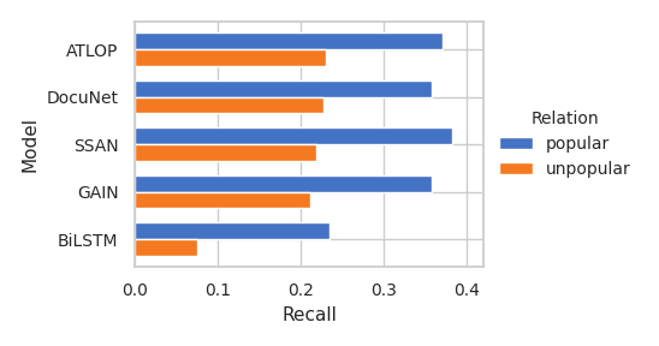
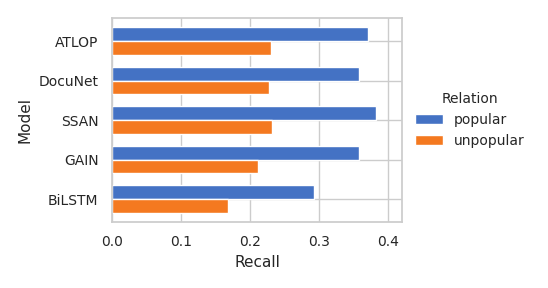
unpopular/SSAN: 0.218 -> 0.232
popular/BiLSTM: 0.234 -> 0.292
unpopular/BiLSTM: 0.076 -> 0.168
